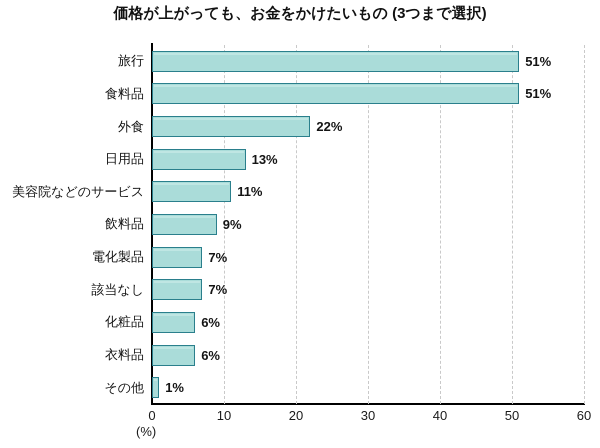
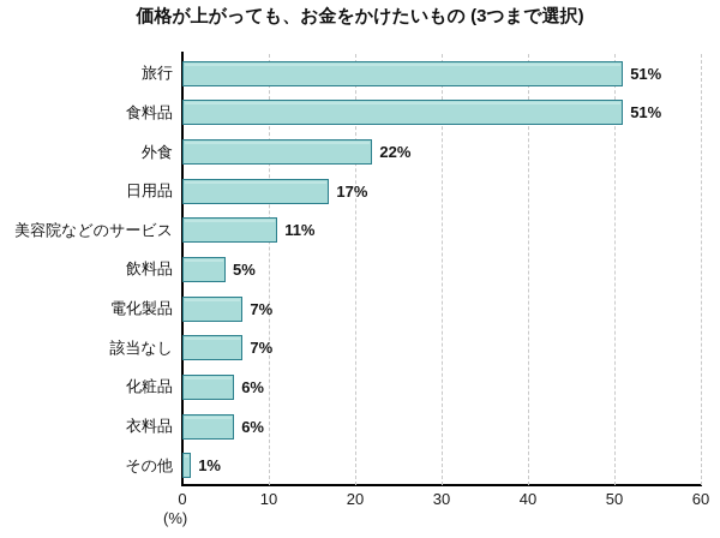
日用品: 13% -> 17%
飲料品: 9% -> 5%
